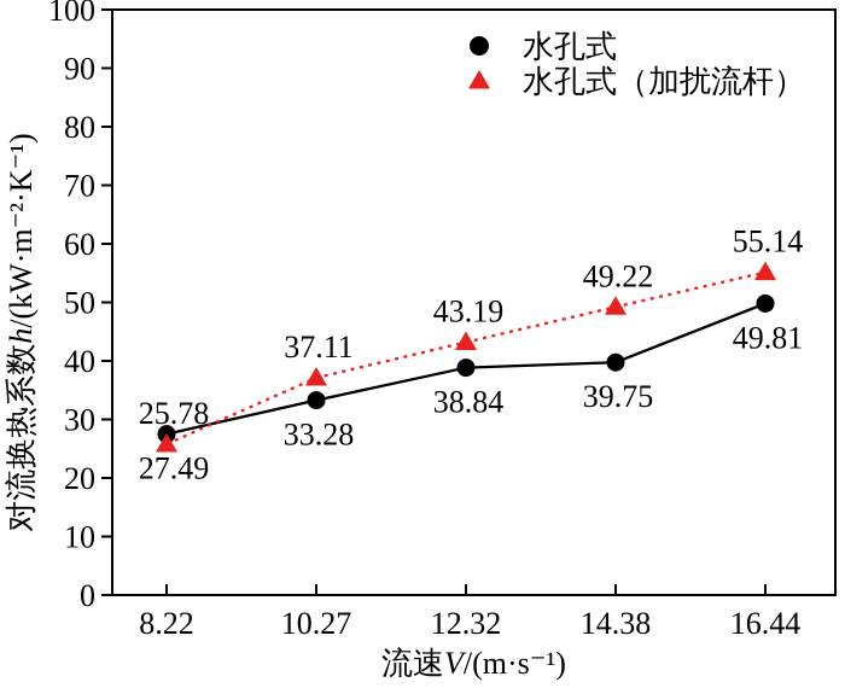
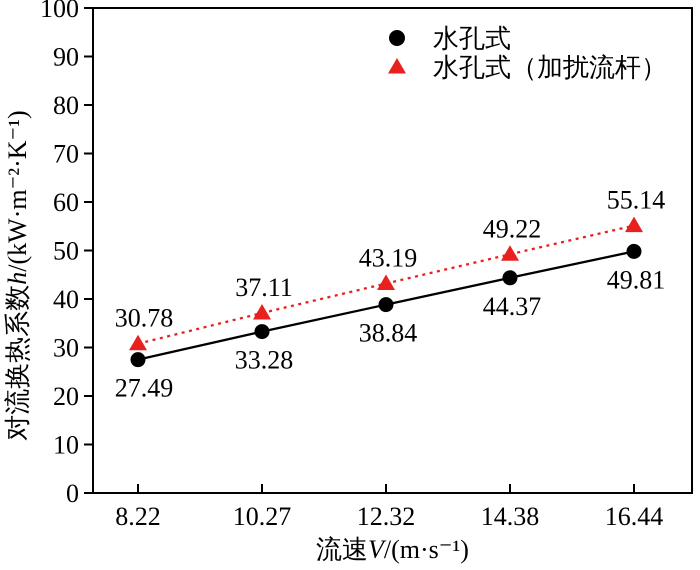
水孔式（加扰流杆）/8.22: 25.78 -> 30.78
水孔式/14.38: 39.75 -> 44.37
